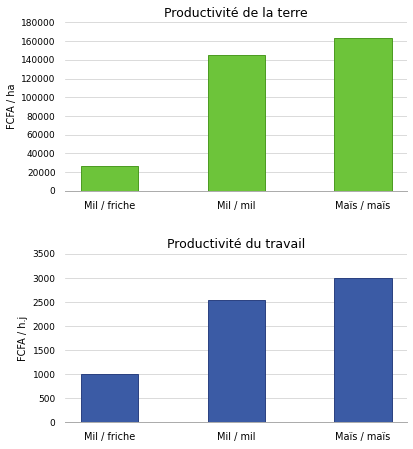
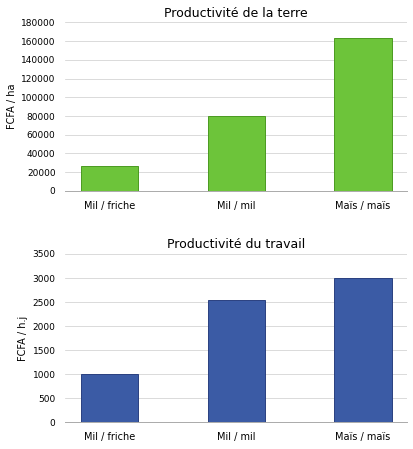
Productivité de la terre/Mil / mil: 145000 -> 80000
